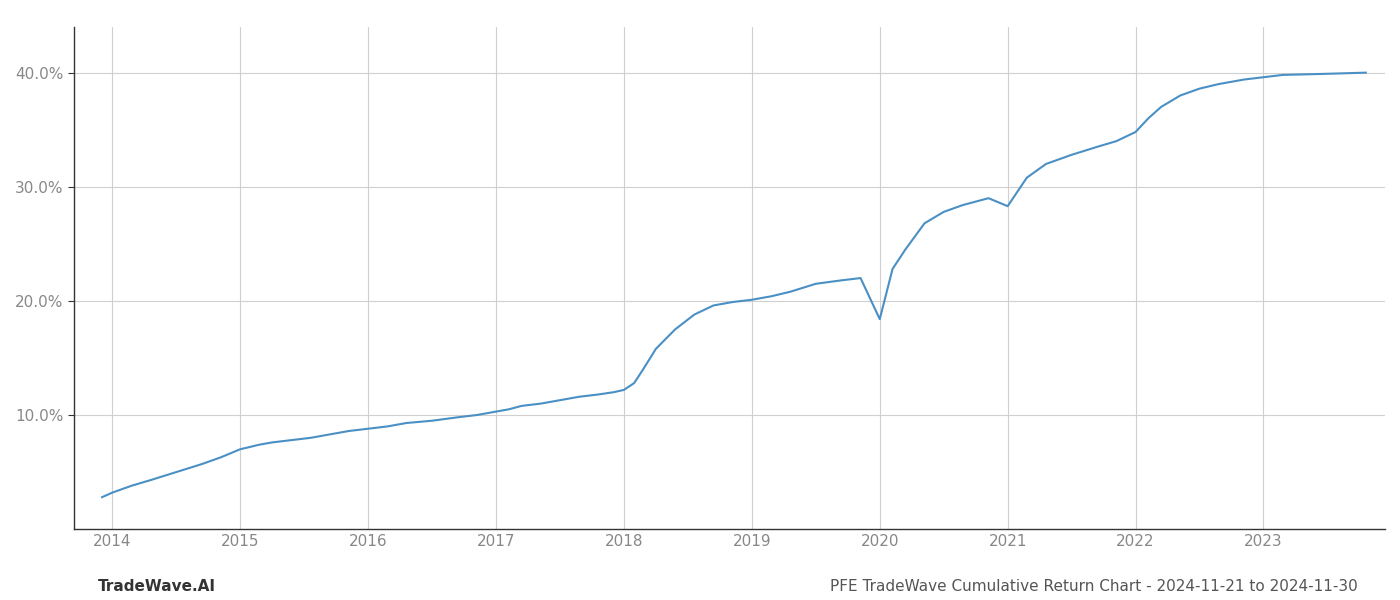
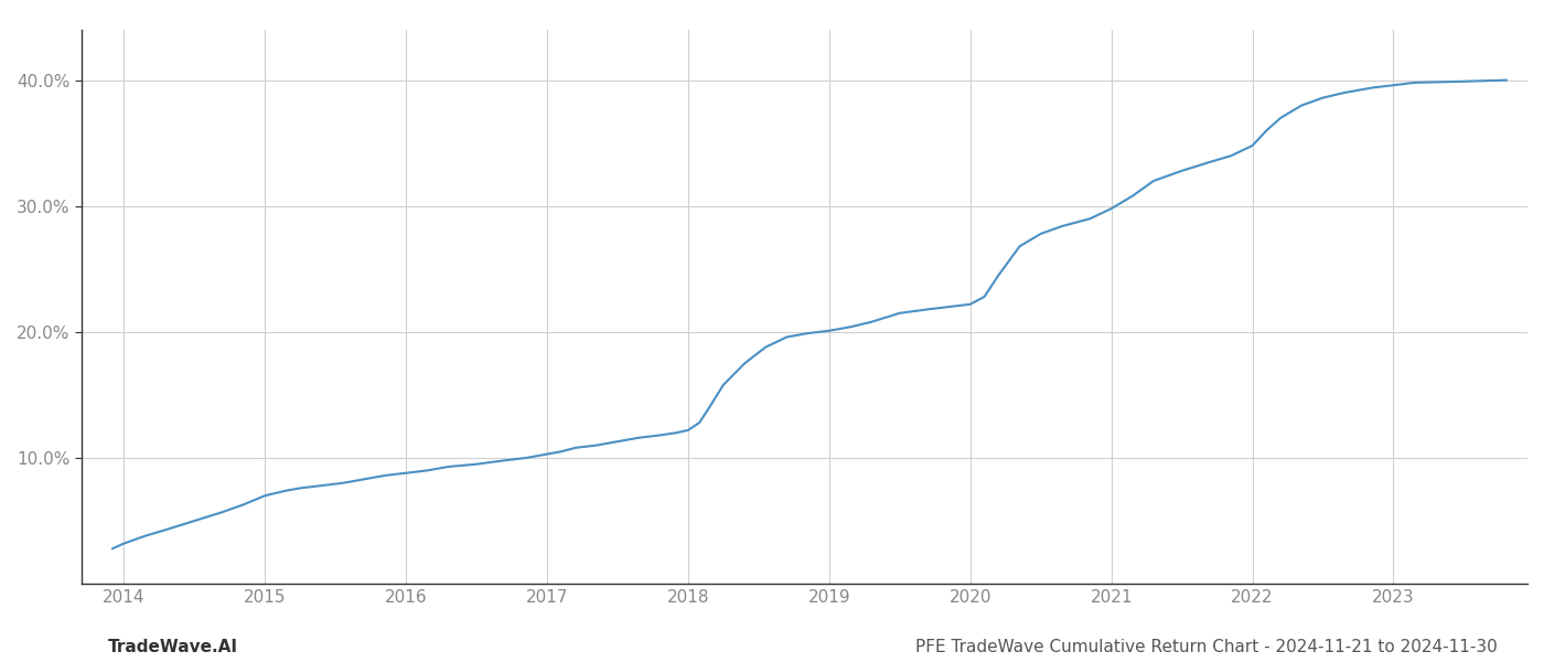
2020: 18.4% -> 22.2%
2021: 28.3% -> 29.8%
